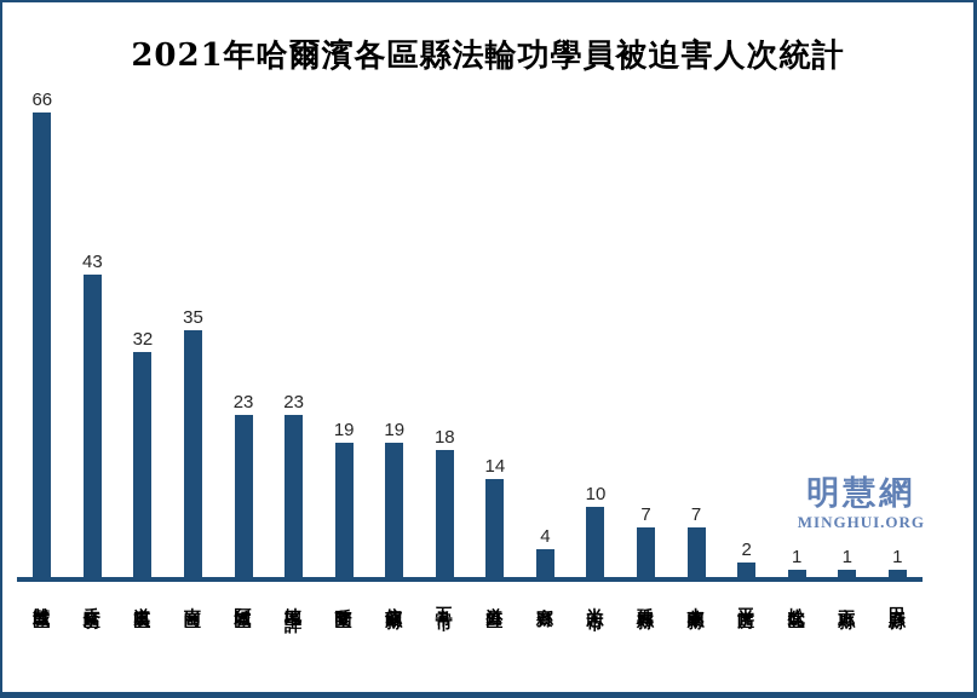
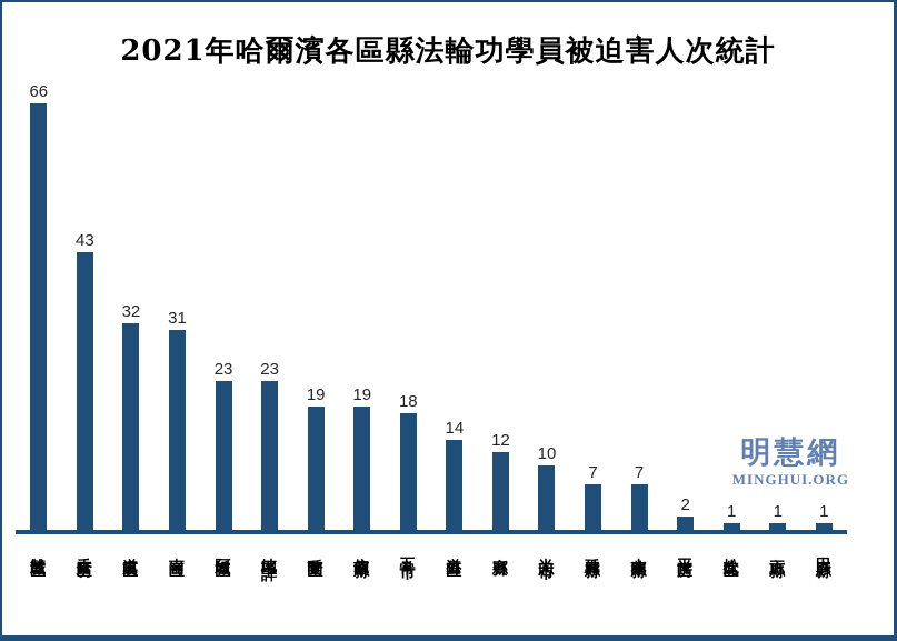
南崗區: 35 -> 31
賓縣: 4 -> 12
